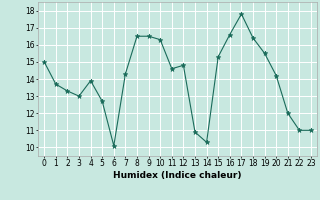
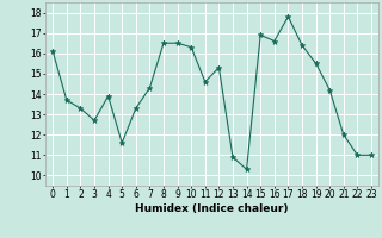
0: 15.0 -> 16.1
3: 13.0 -> 12.7
5: 12.7 -> 11.6
6: 10.1 -> 13.3
12: 14.8 -> 15.3
15: 15.3 -> 16.9
